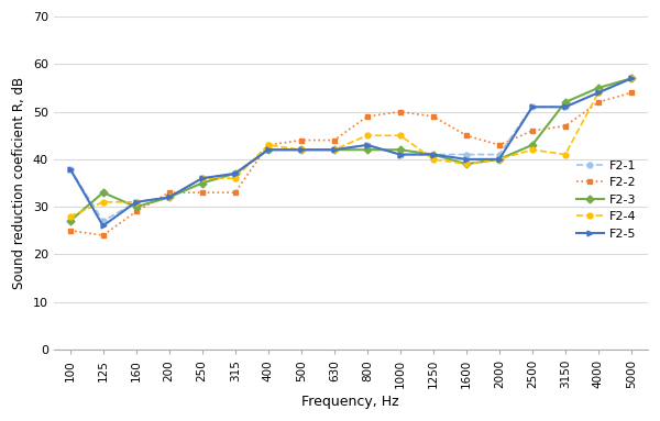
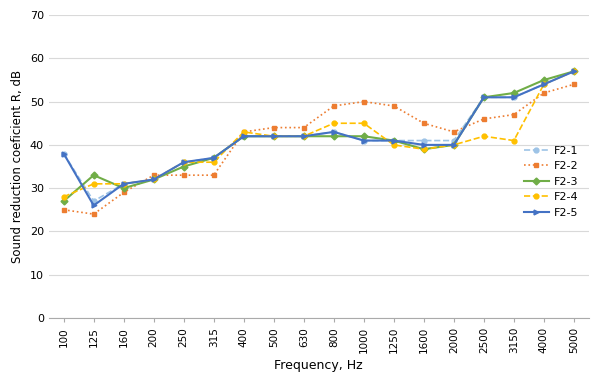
F2-3/2500: 43 -> 51
